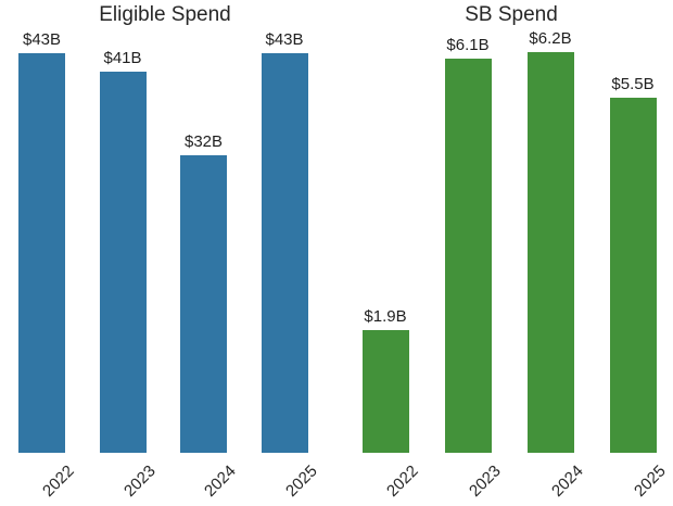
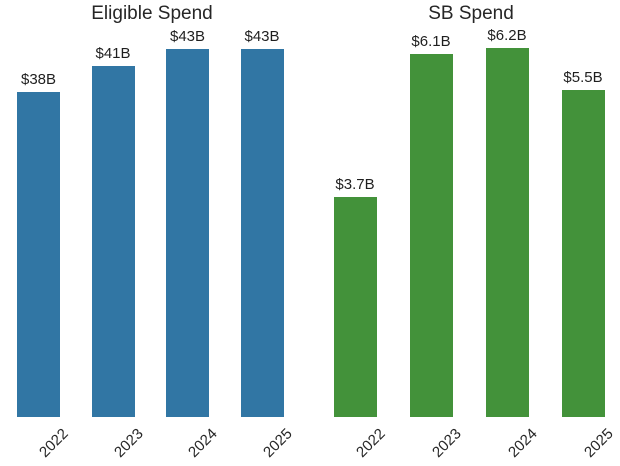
Eligible Spend/2022: $43B -> $38B
Eligible Spend/2024: $32B -> $43B
SB Spend/2022: $1.9B -> $3.7B
